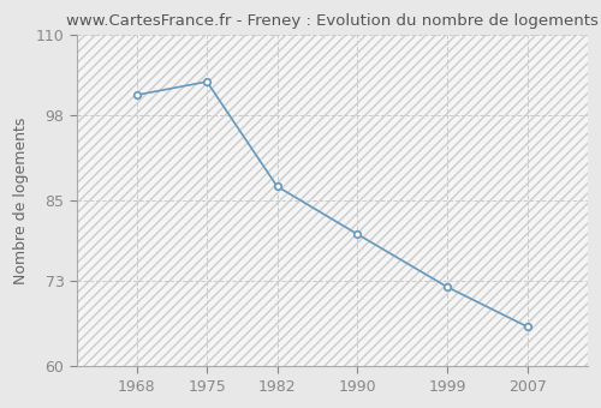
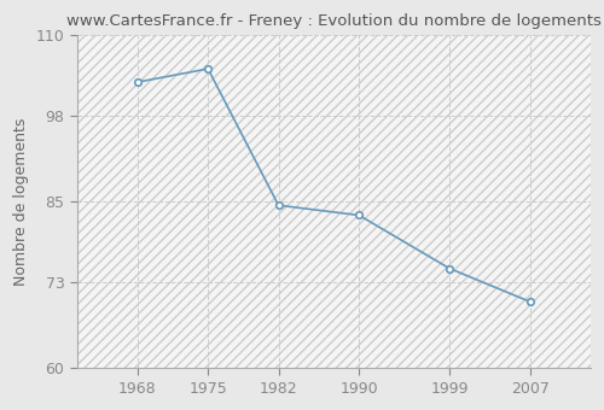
1968: 101.0 -> 103.0
1975: 103.0 -> 105.0
1982: 87.2 -> 84.5
1990: 80.0 -> 83.0
1999: 72.0 -> 75.0
2007: 66.0 -> 70.0
